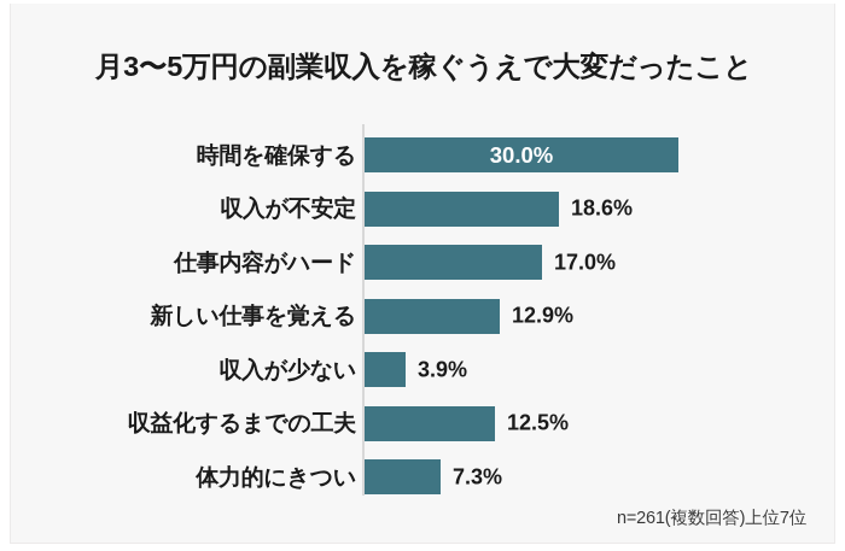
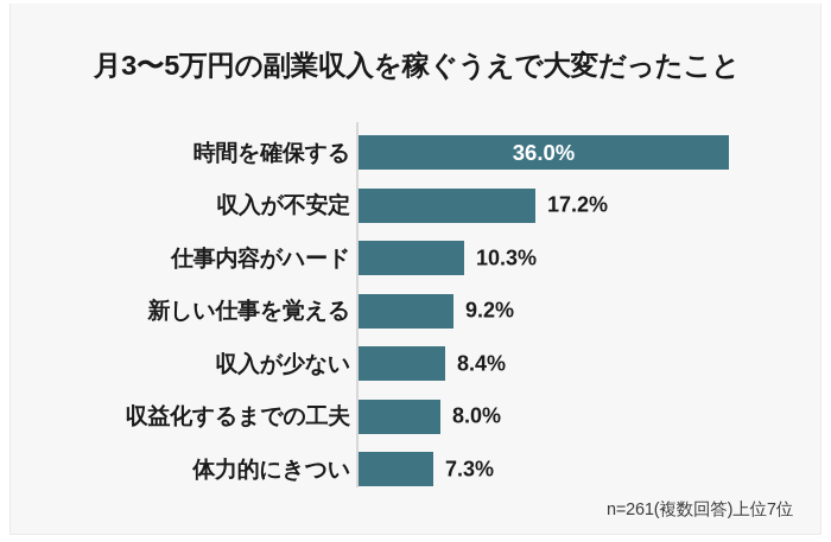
時間を確保する: 30.0% -> 36.0%
収入が不安定: 18.6% -> 17.2%
仕事内容がハード: 17.0% -> 10.3%
新しい仕事を覚える: 12.9% -> 9.2%
収入が少ない: 3.9% -> 8.4%
収益化するまでの工夫: 12.5% -> 8.0%
